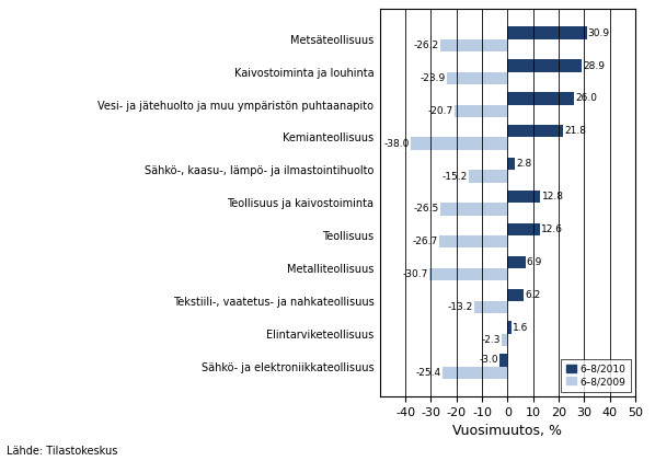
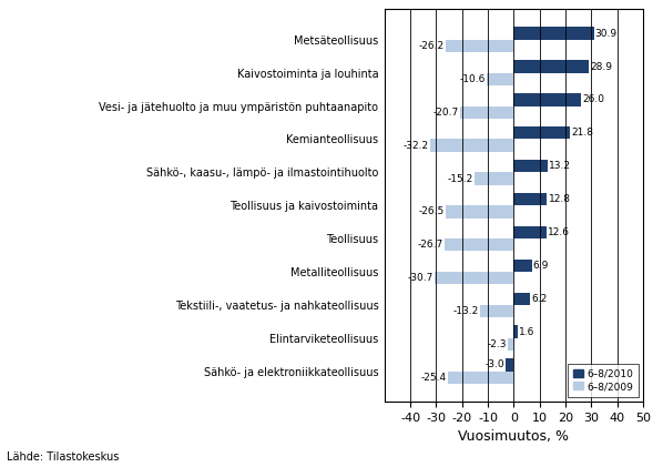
6–8/2009/Kaivostoiminta ja louhinta: -23.9 -> -10.6
6–8/2009/Kemianteollisuus: -38.0 -> -32.2
6–8/2010/Sähkö-, kaasu-, lämpö- ja ilmastointihuolto: 2.8 -> 13.2
